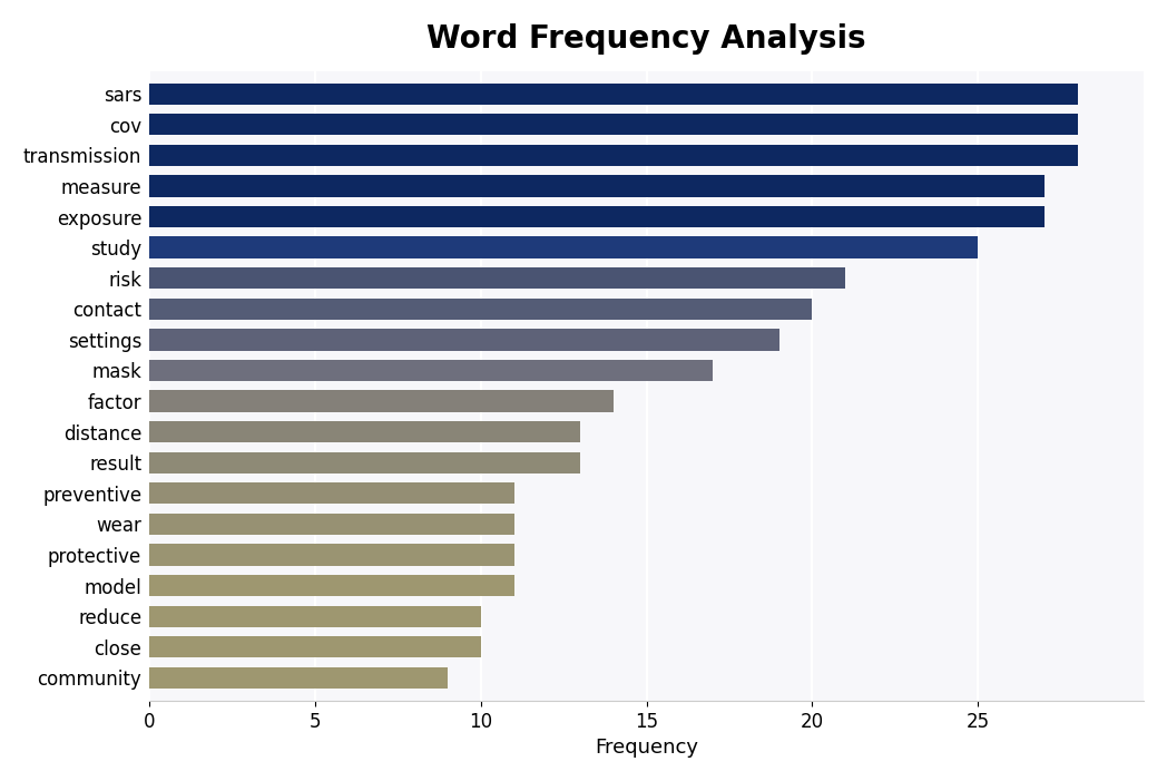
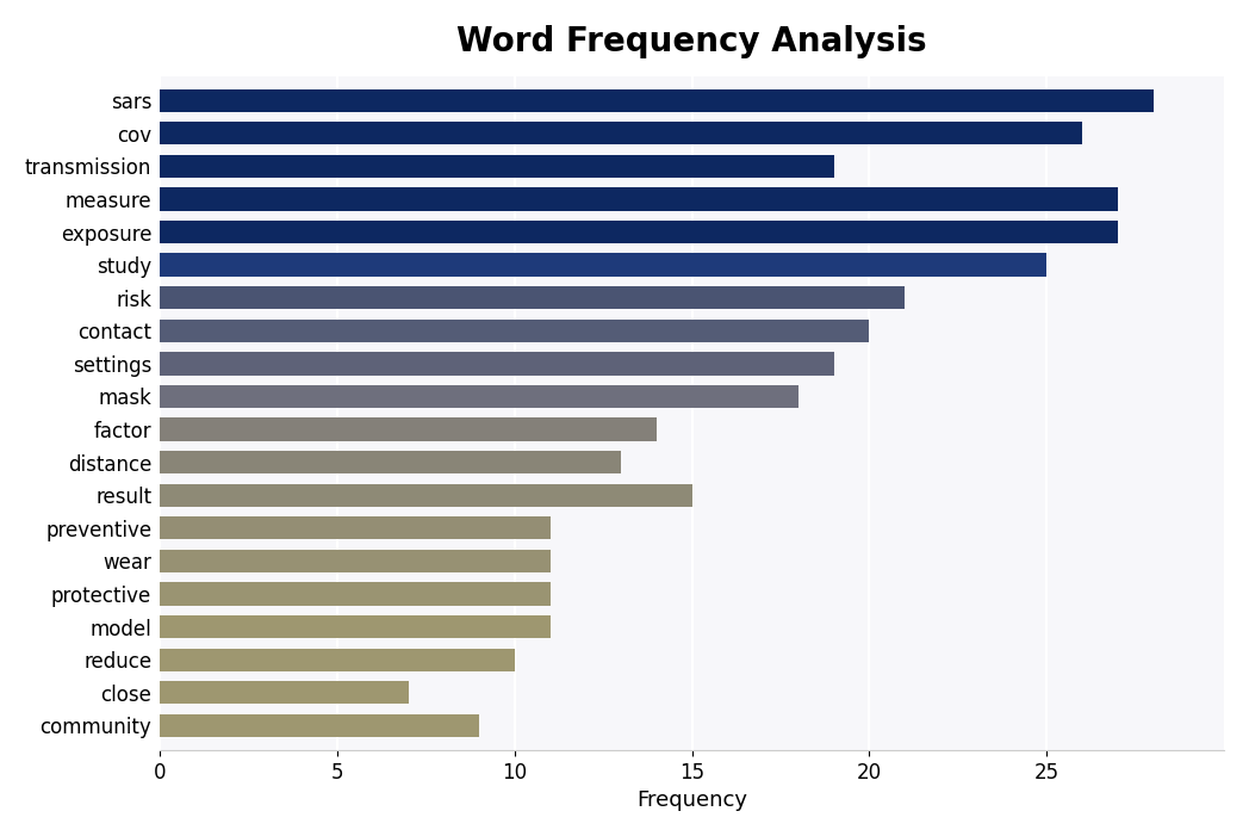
cov: 28 -> 26
transmission: 28 -> 19
mask: 17 -> 18
result: 13 -> 15
close: 10 -> 7
